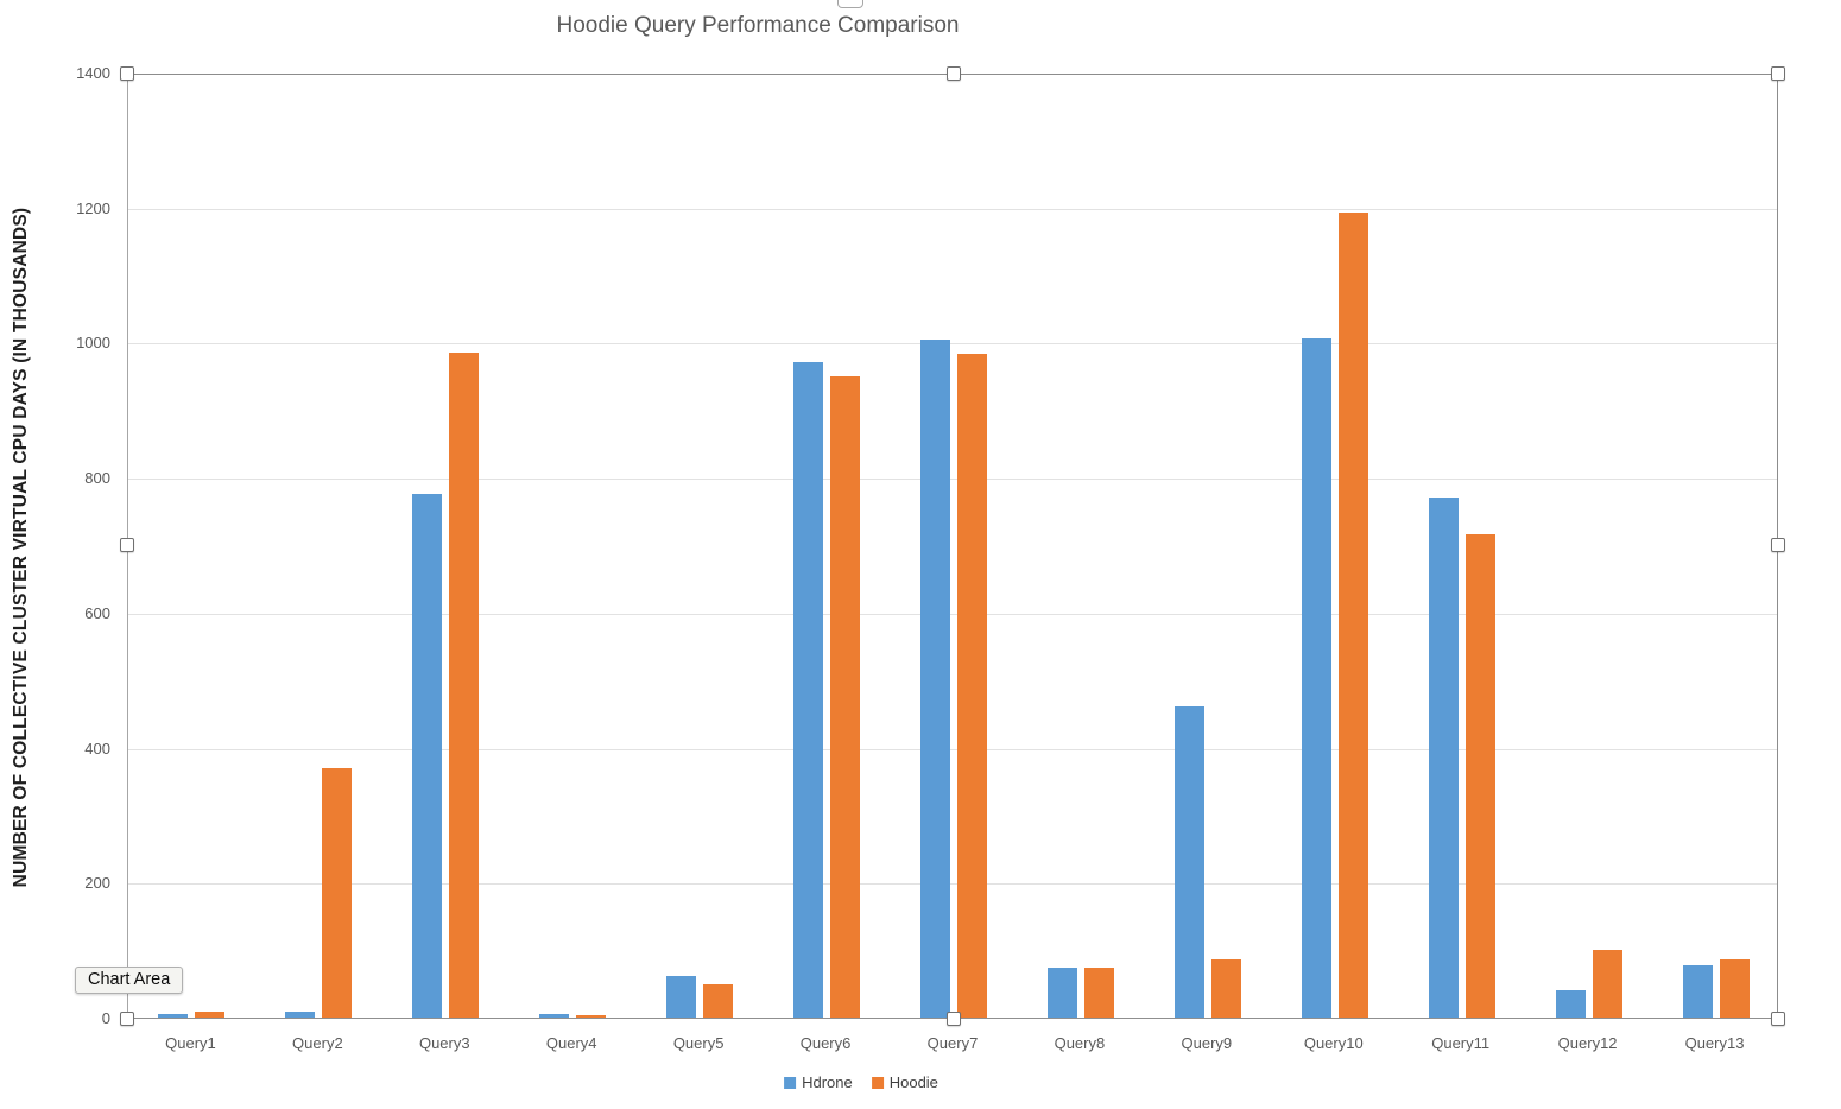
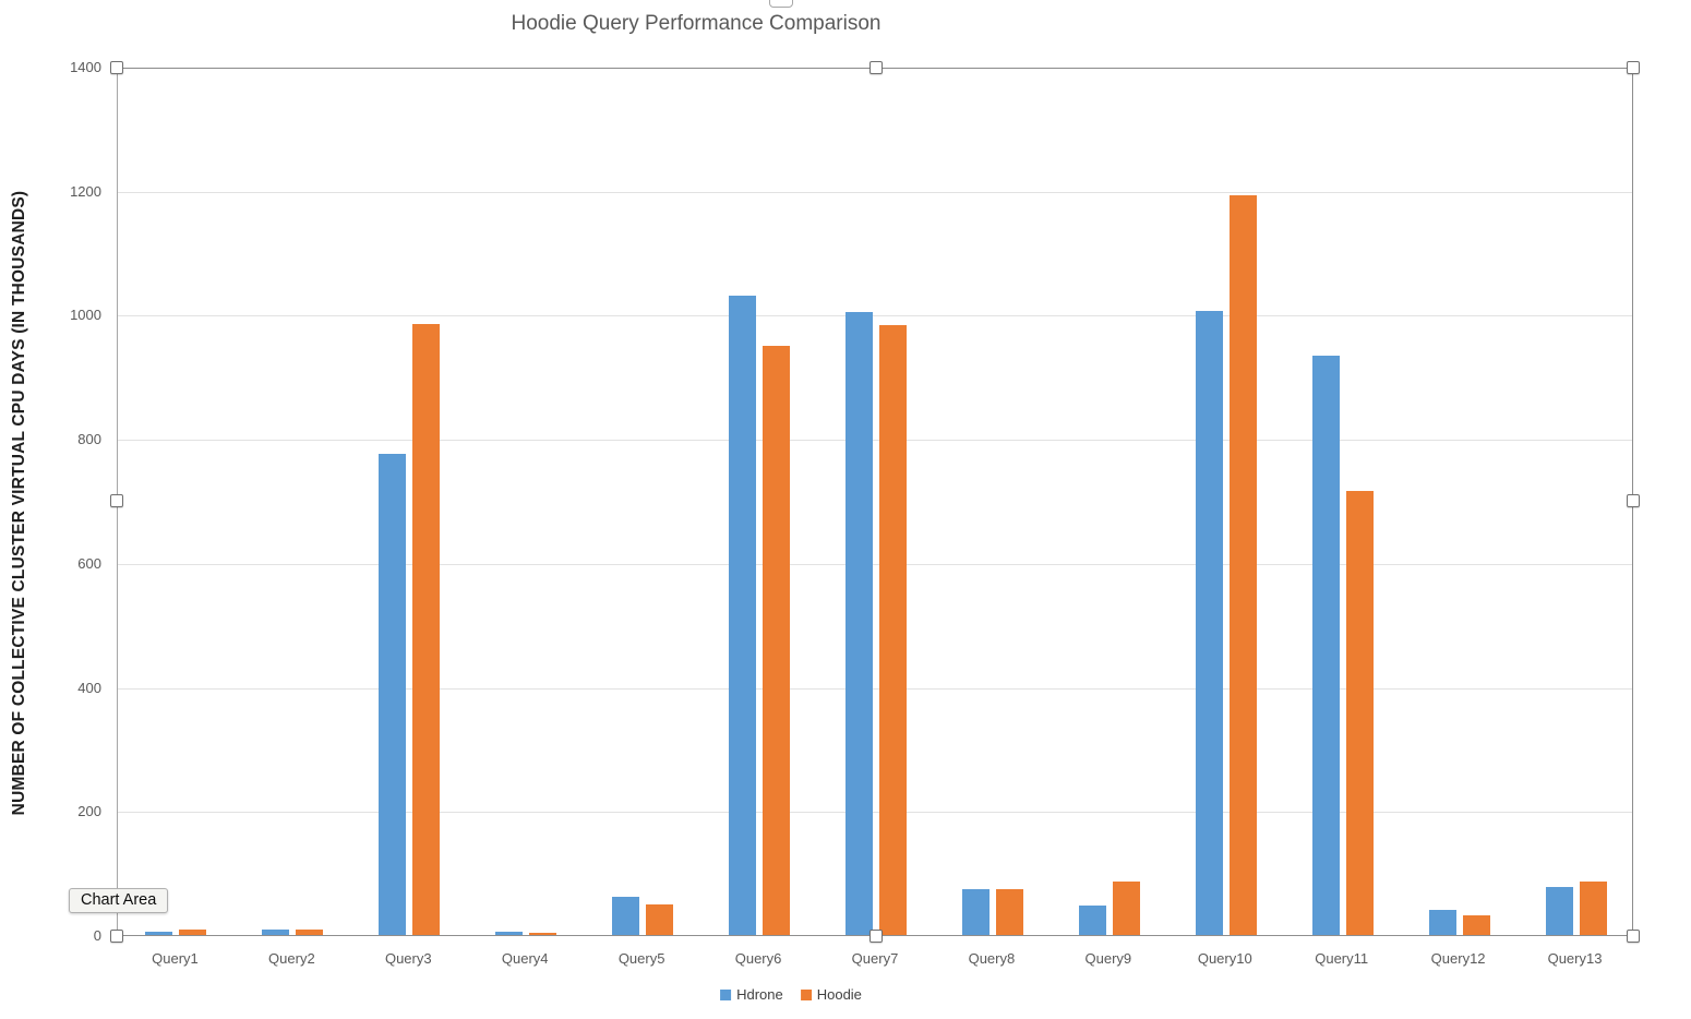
Hoodie/Query2: 370 -> 10
Hdrone/Query6: 970 -> 1030
Hdrone/Query9: 460 -> 50
Hdrone/Query11: 770 -> 930
Hoodie/Query12: 100 -> 30
